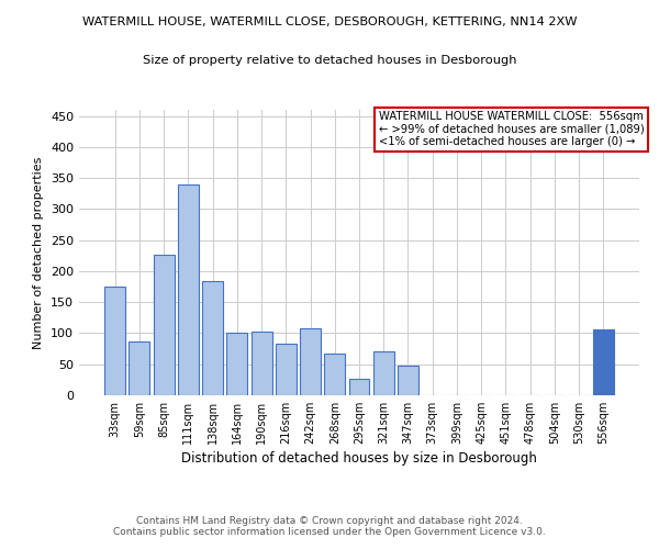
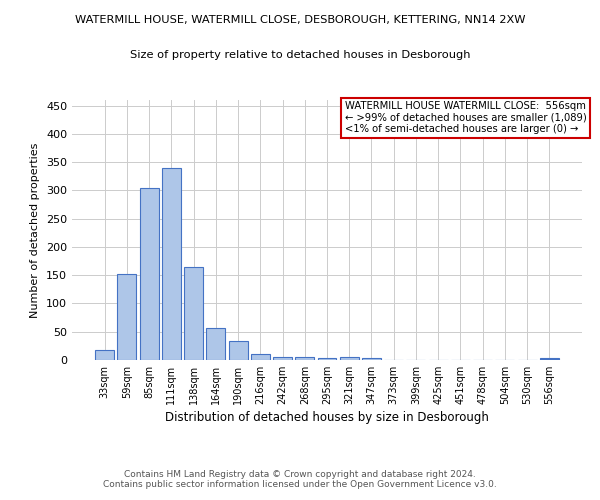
33sqm: 176 -> 17
59sqm: 86 -> 152
85sqm: 226 -> 305
138sqm: 184 -> 165
164sqm: 100 -> 57
190sqm: 102 -> 33
216sqm: 84 -> 10
242sqm: 108 -> 6
268sqm: 68 -> 5
295sqm: 26 -> 4
321sqm: 70 -> 5
347sqm: 48 -> 4
556sqm: 106 -> 4
